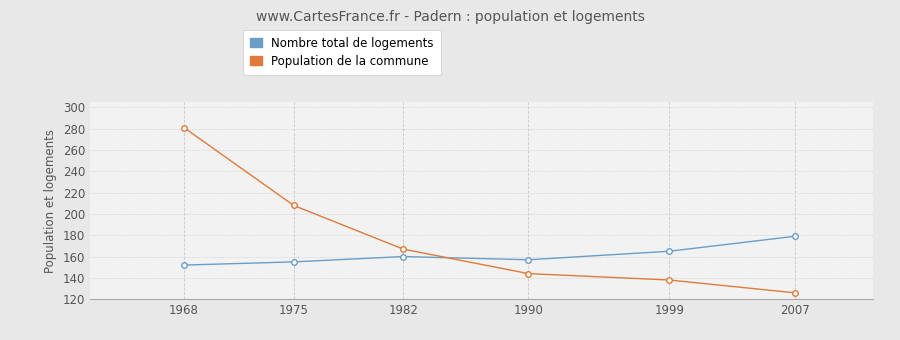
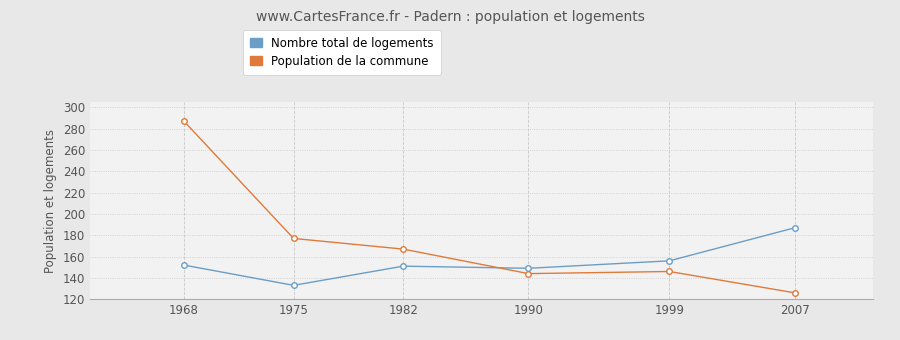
Population de la commune/1968: 281 -> 287
Nombre total de logements/1975: 155 -> 133
Population de la commune/1975: 208 -> 177
Nombre total de logements/1982: 160 -> 151
Nombre total de logements/1990: 157 -> 149
Nombre total de logements/1999: 165 -> 156
Population de la commune/1999: 138 -> 146
Nombre total de logements/2007: 179 -> 187
